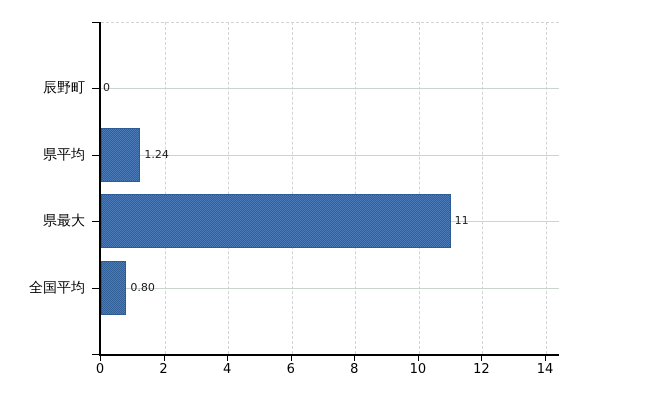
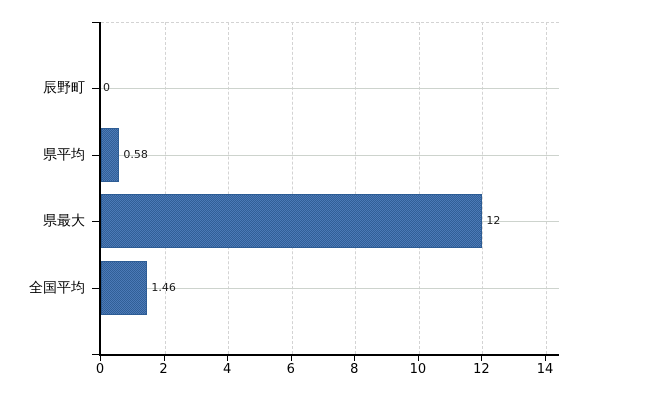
県平均: 1.24 -> 0.58
県最大: 11 -> 12
全国平均: 0.80 -> 1.46
